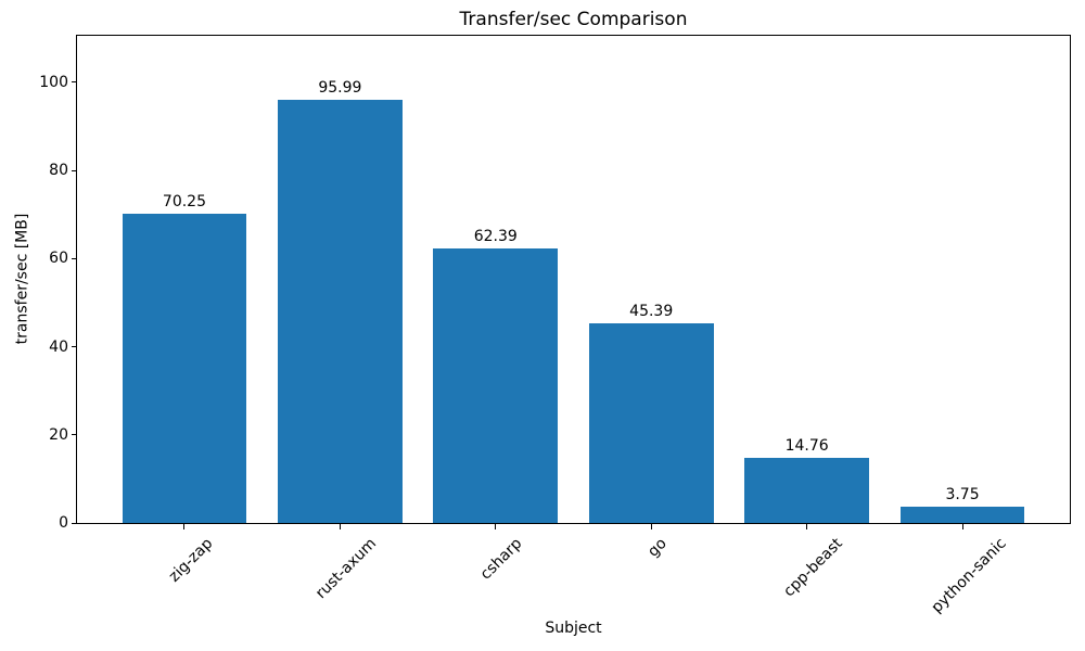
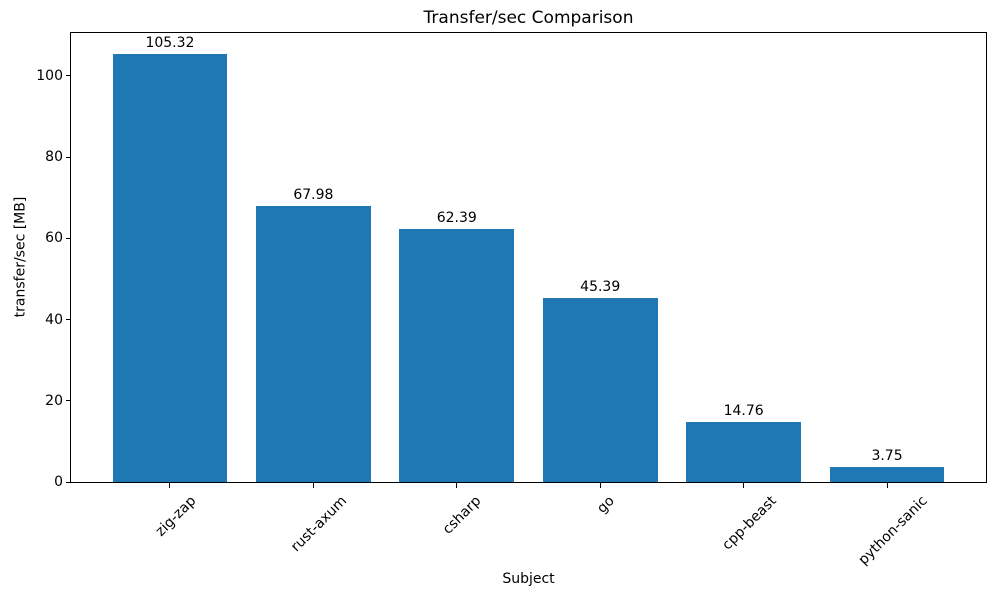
zig-zap: 70.25 -> 105.32
rust-axum: 95.99 -> 67.98
